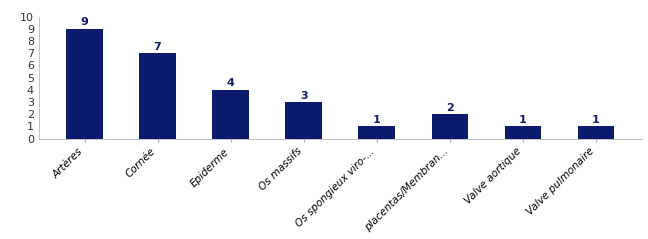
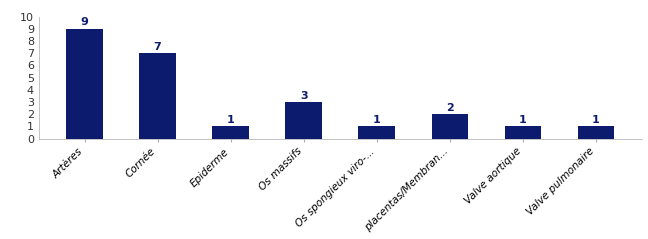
Epiderme: 4 -> 1
